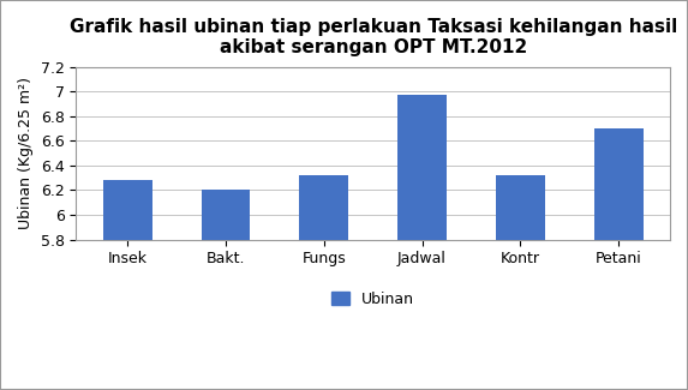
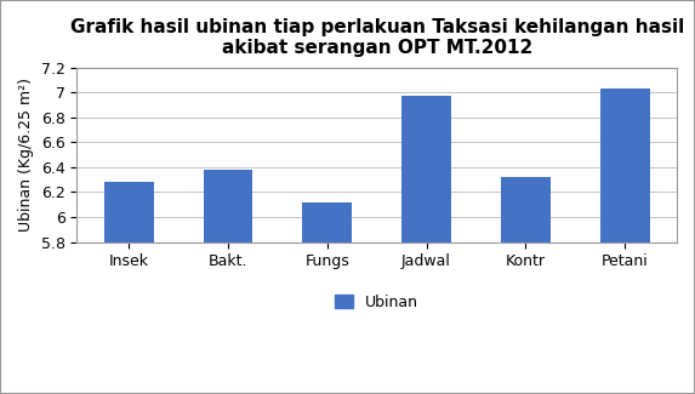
Bakt.: 6.20 -> 6.38
Fungs: 6.32 -> 6.12
Petani: 6.70 -> 7.03
